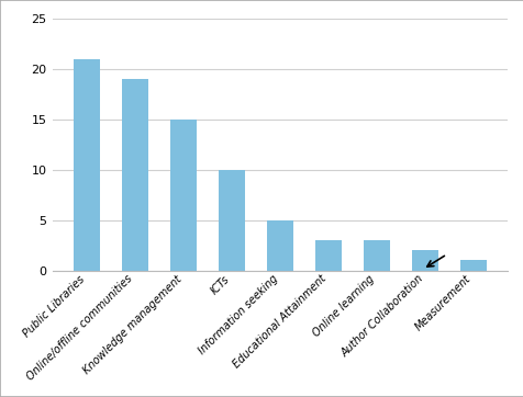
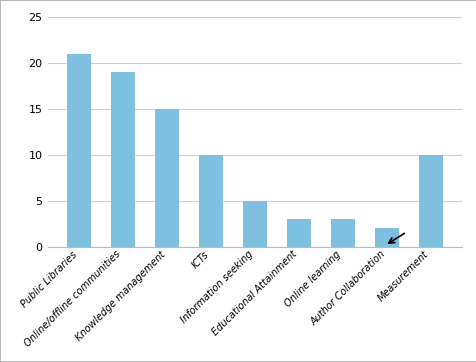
Measurement: 1 -> 10
